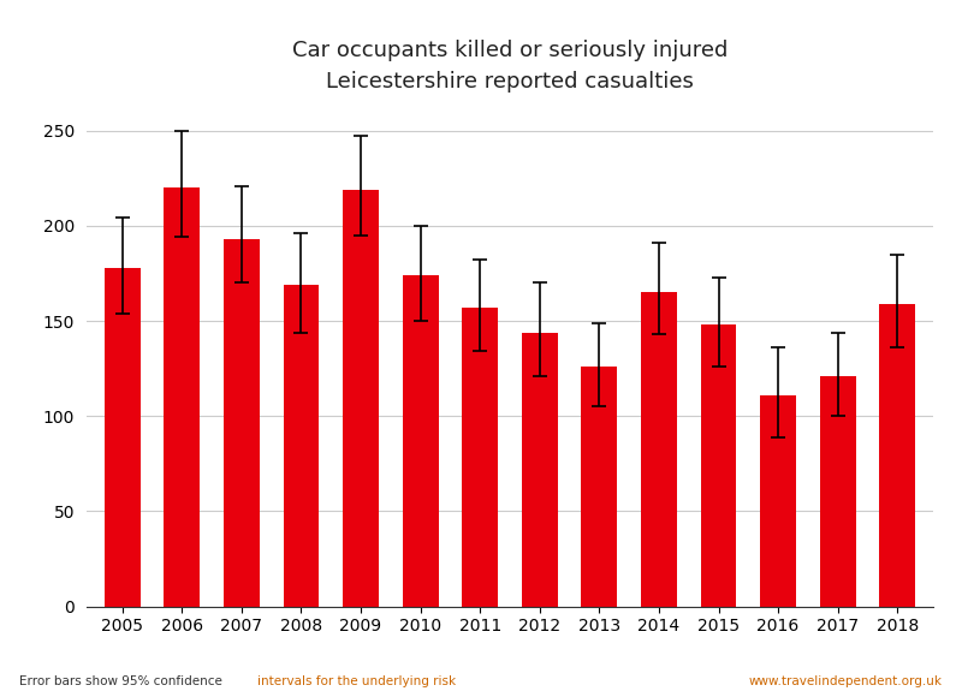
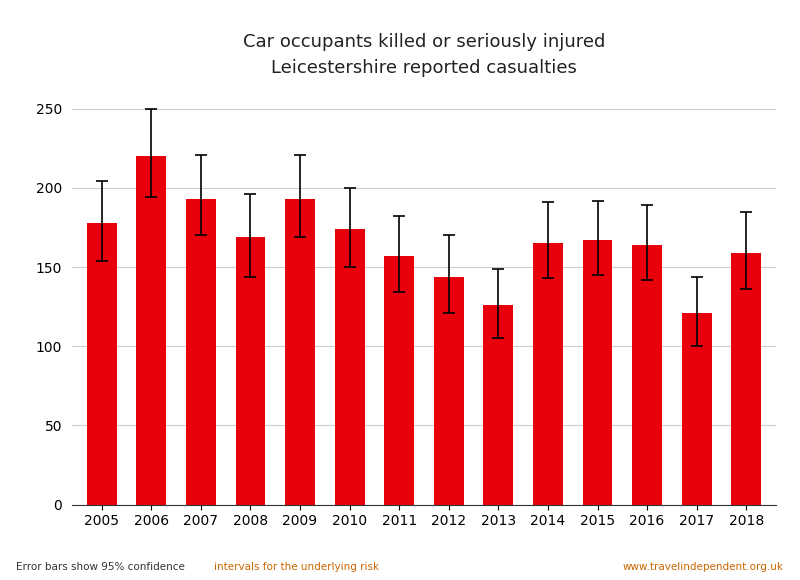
2009: 219 -> 193
2015: 148 -> 167
2016: 111 -> 164
